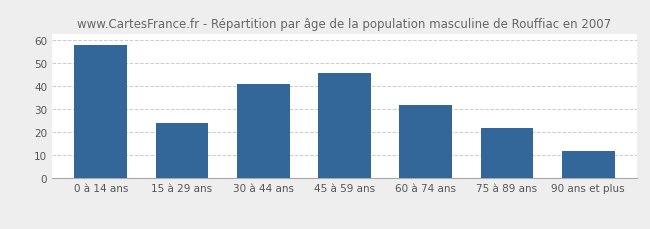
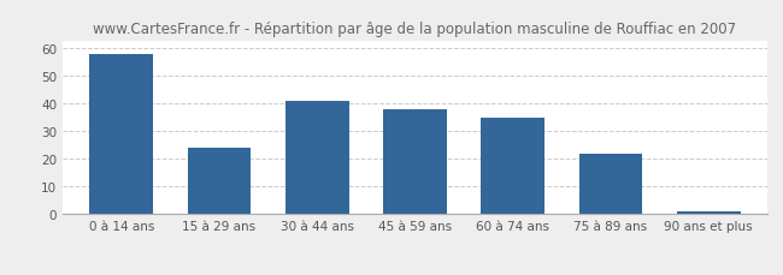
45 à 59 ans: 46 -> 38
60 à 74 ans: 32 -> 35
90 ans et plus: 12 -> 1
